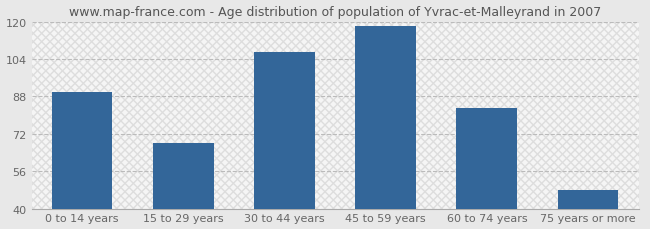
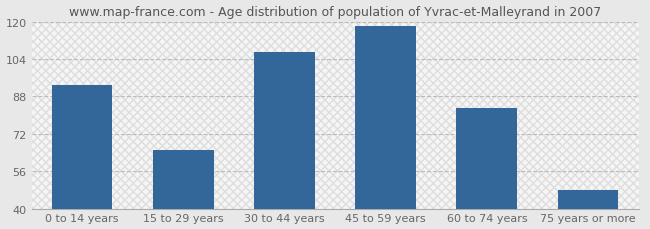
0 to 14 years: 90 -> 93
15 to 29 years: 68 -> 65
